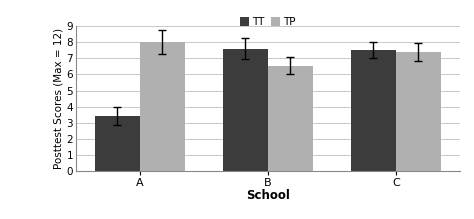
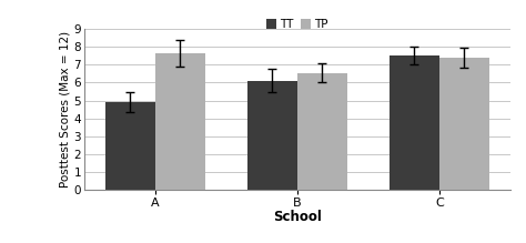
TT/A: 3.4 -> 4.9
TP/A: 8.0 -> 7.7
TT/B: 7.6 -> 6.1
